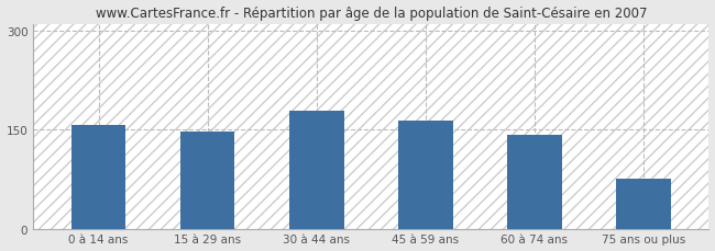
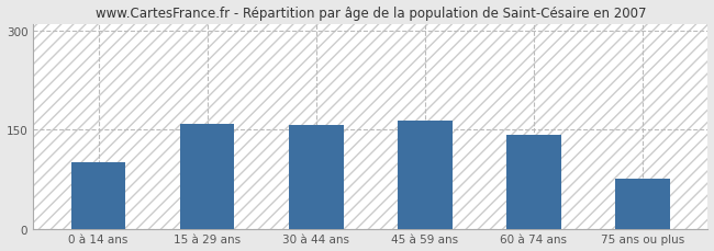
0 à 14 ans: 157 -> 100
15 à 29 ans: 147 -> 158
30 à 44 ans: 178 -> 156
